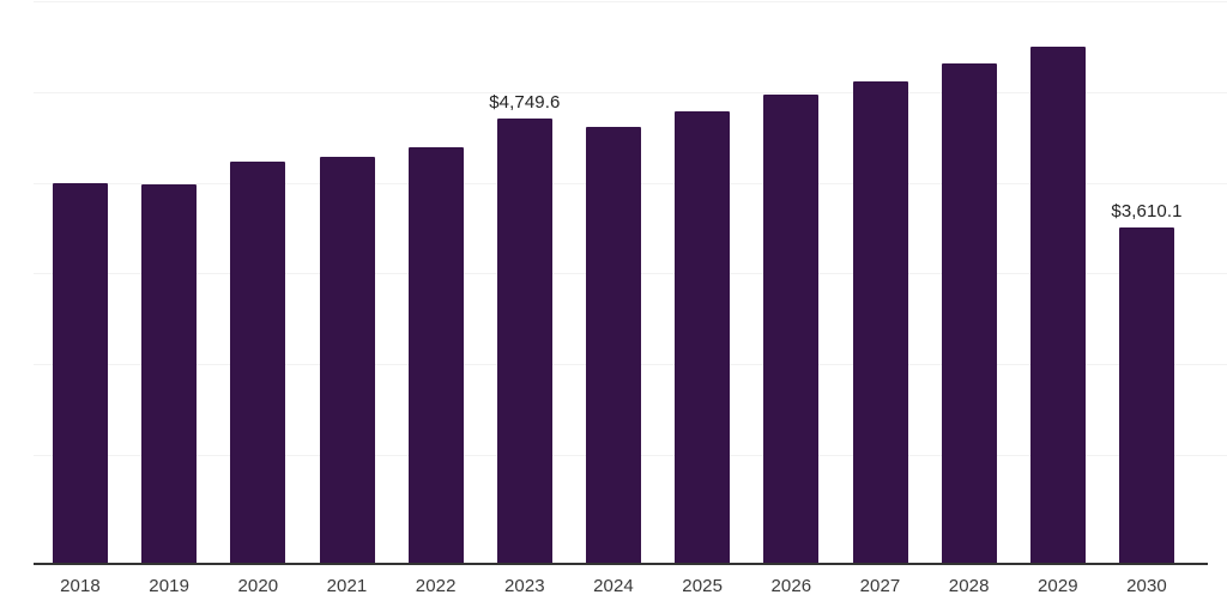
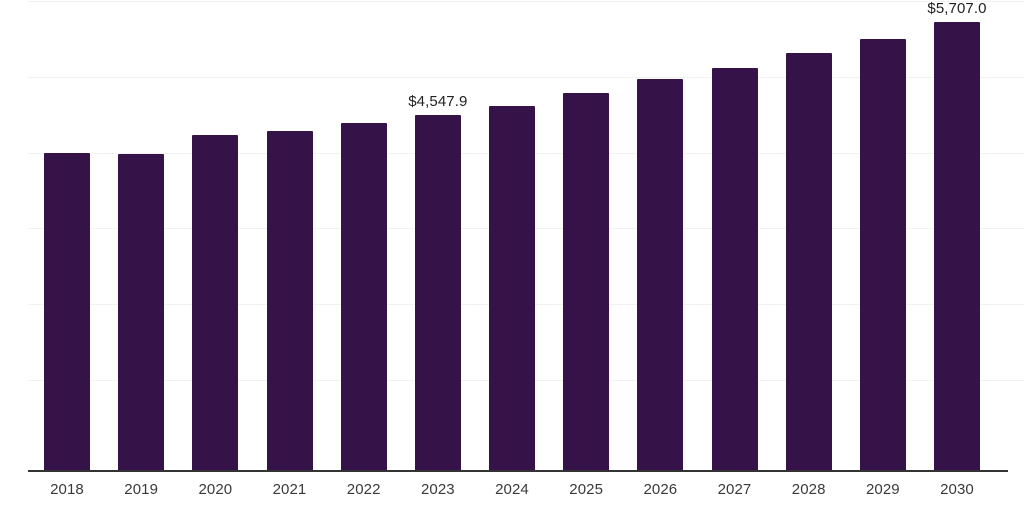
2023: $4,749.6 -> $4,547.9
2030: $3,610.1 -> $5,707.0
